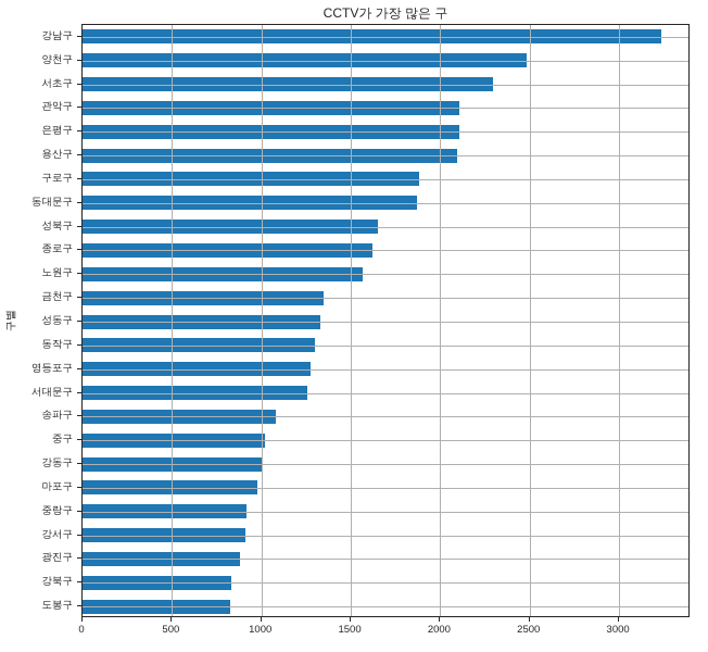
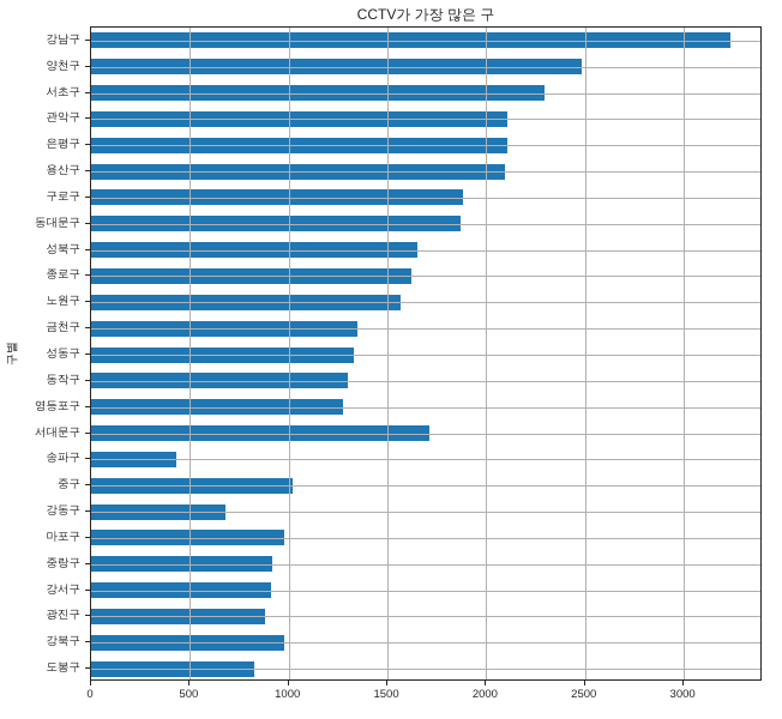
서대문구: 1250 -> 1710
송파구: 1080 -> 430
강동구: 1010 -> 680
강북구: 830 -> 980
